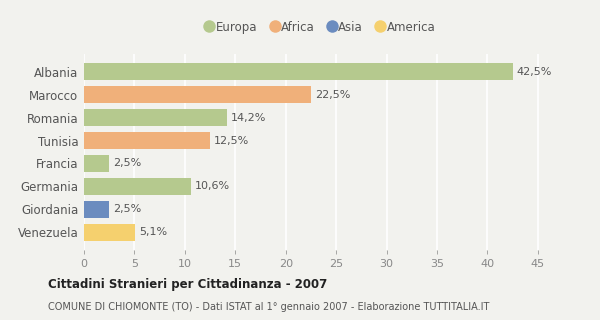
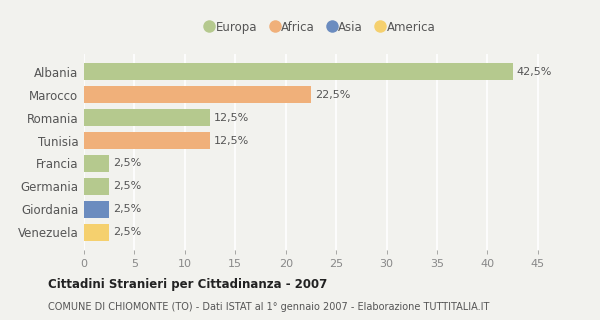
Romania: 14,2% -> 12,5%
Germania: 10,6% -> 2,5%
Venezuela: 5,1% -> 2,5%
